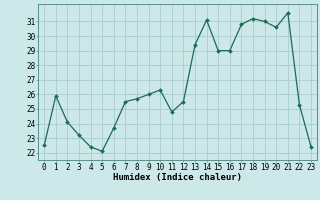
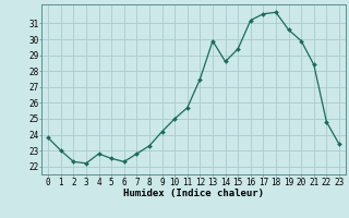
0: 22.5 -> 23.8
1: 25.9 -> 23.0
2: 24.1 -> 22.3
3: 23.2 -> 22.2
4: 22.4 -> 22.8
5: 22.1 -> 22.5
6: 23.7 -> 22.3
7: 25.5 -> 22.8
8: 25.7 -> 23.3
9: 26.0 -> 24.2
10: 26.3 -> 25.0
11: 24.8 -> 25.7
12: 25.5 -> 27.5
13: 29.4 -> 29.9
14: 31.1 -> 28.6
15: 29.0 -> 29.4
16: 29.0 -> 31.2
17: 30.8 -> 31.6
18: 31.2 -> 31.7
19: 31.0 -> 30.6
20: 30.6 -> 29.9
21: 31.6 -> 28.4
22: 25.3 -> 24.8
23: 22.4 -> 23.4
